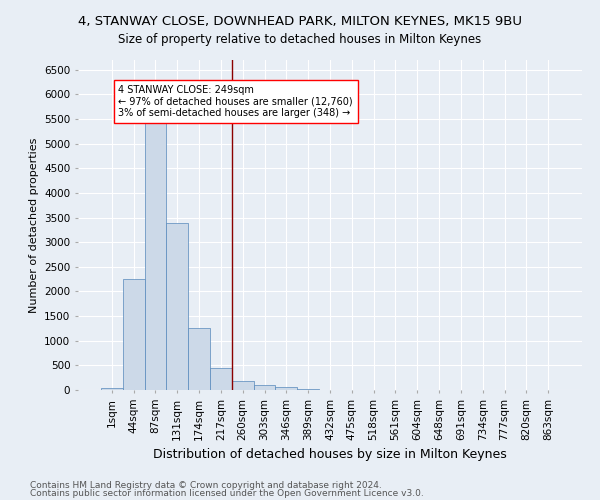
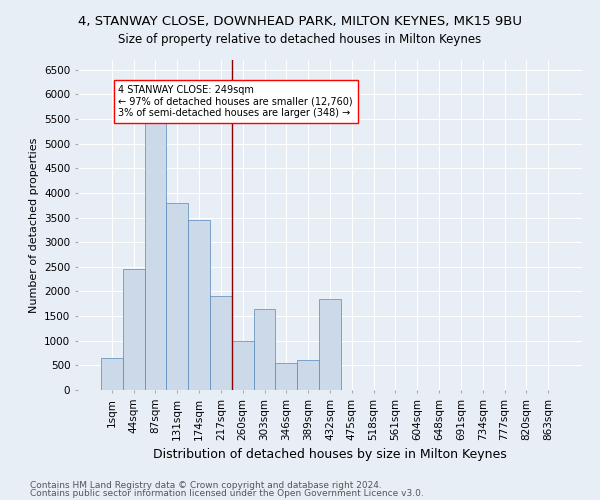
1sqm: 50 -> 650
44sqm: 2250 -> 2450
131sqm: 3400 -> 3800
174sqm: 1250 -> 3450
217sqm: 450 -> 1900
260sqm: 180 -> 1000
303sqm: 100 -> 1650
346sqm: 60 -> 550
389sqm: 20 -> 600
432sqm: 0 -> 1850
